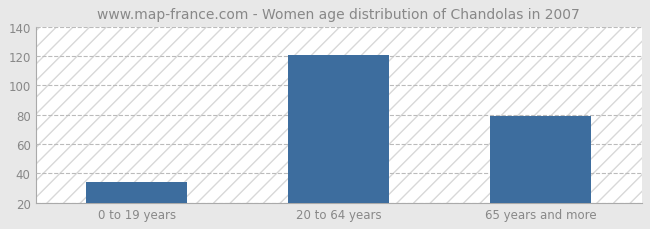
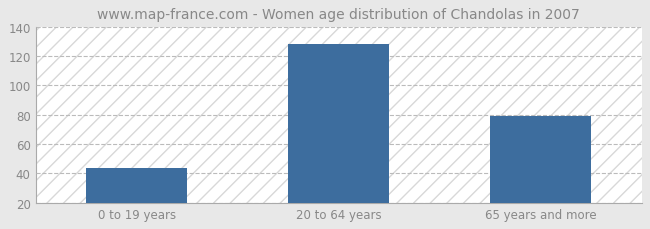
0 to 19 years: 34 -> 44
20 to 64 years: 121 -> 128
